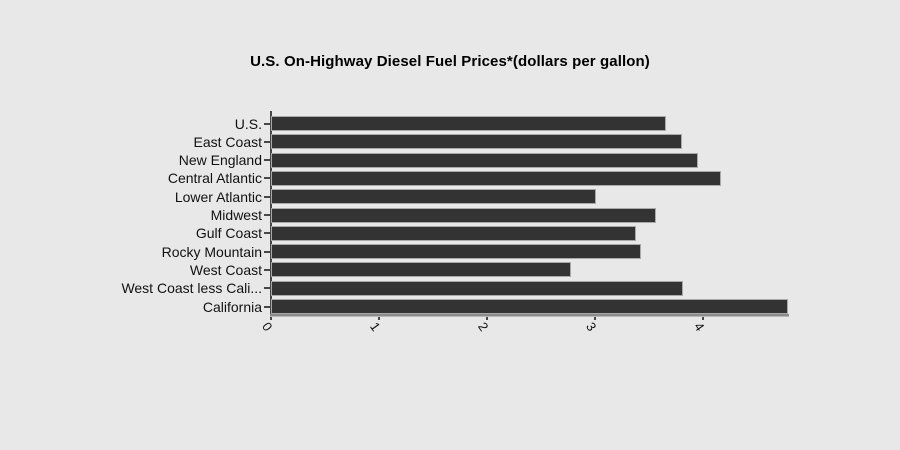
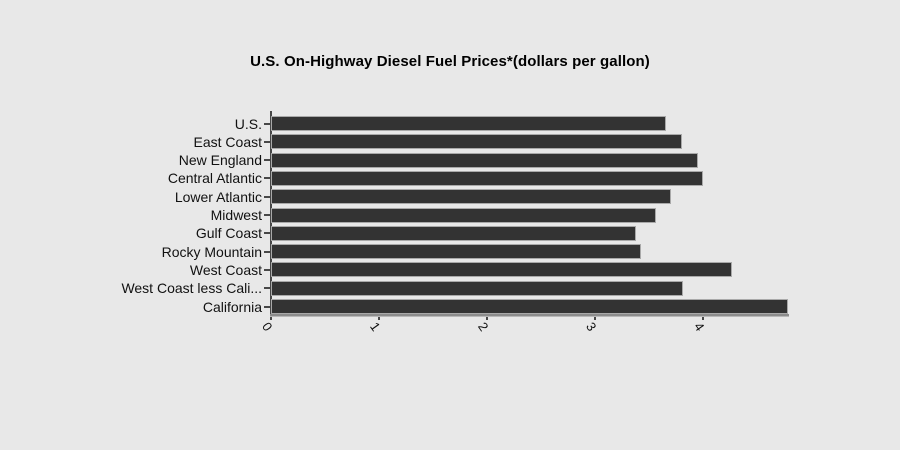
Central Atlantic: 4.17 -> 4.00
Lower Atlantic: 3.01 -> 3.71
West Coast: 2.78 -> 4.27
